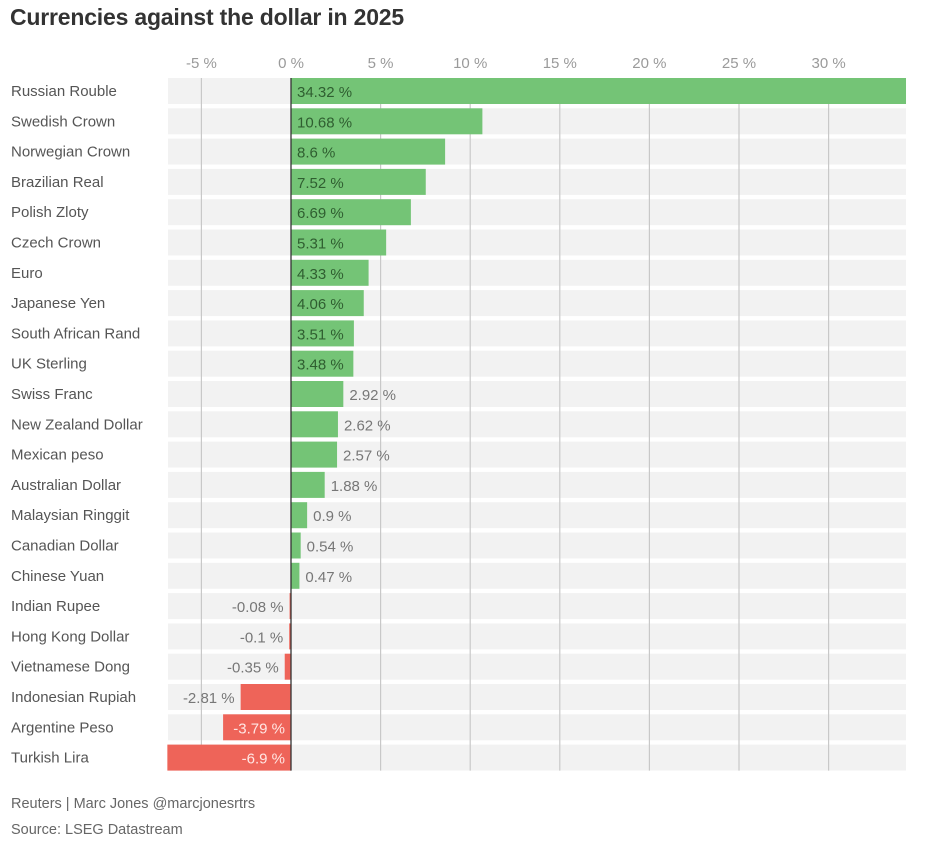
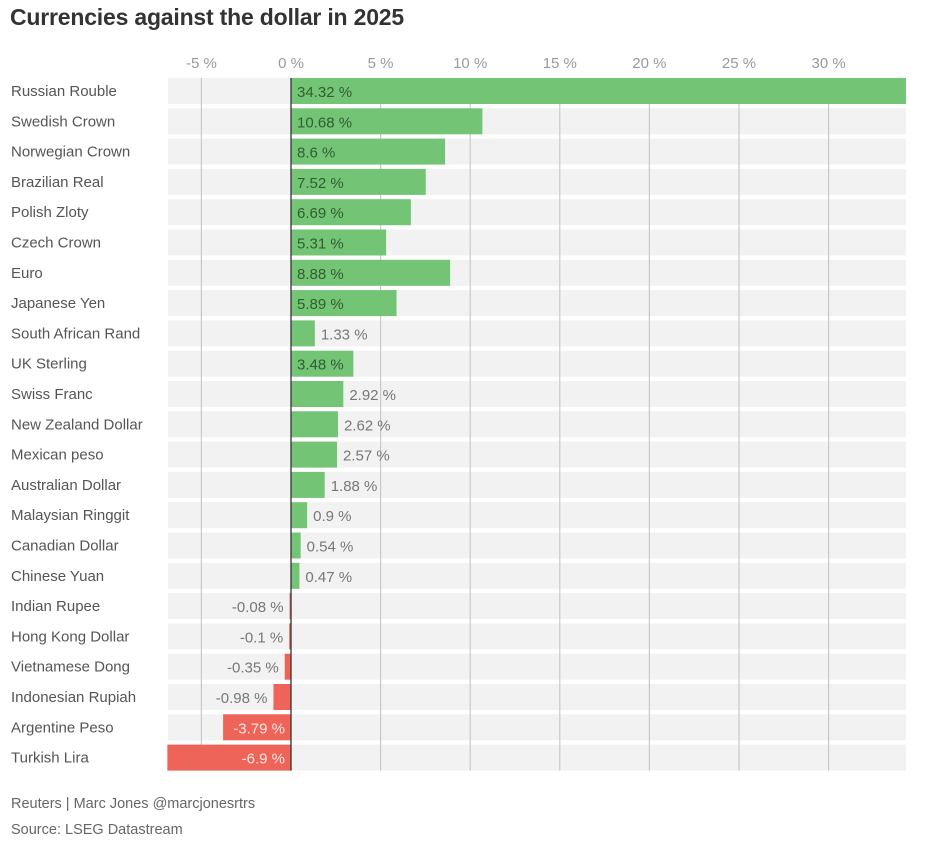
Euro: 4.33 -> 8.88
Japanese Yen: 4.06 -> 5.89
South African Rand: 3.51 -> 1.33
Indonesian Rupiah: -2.81 -> -0.98
